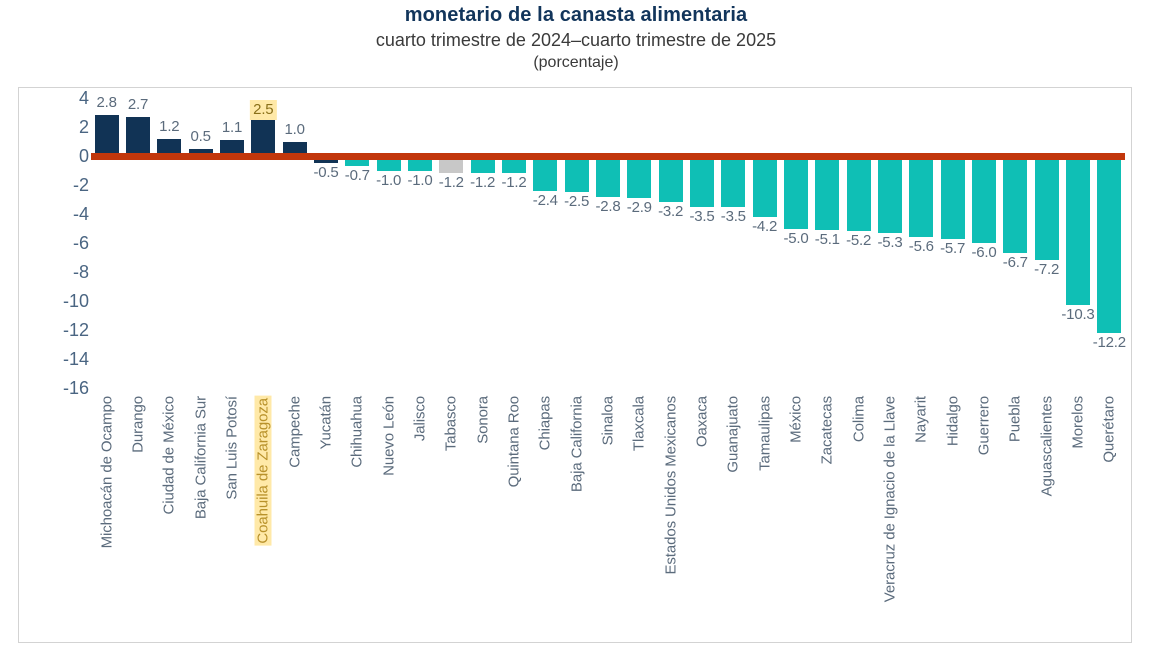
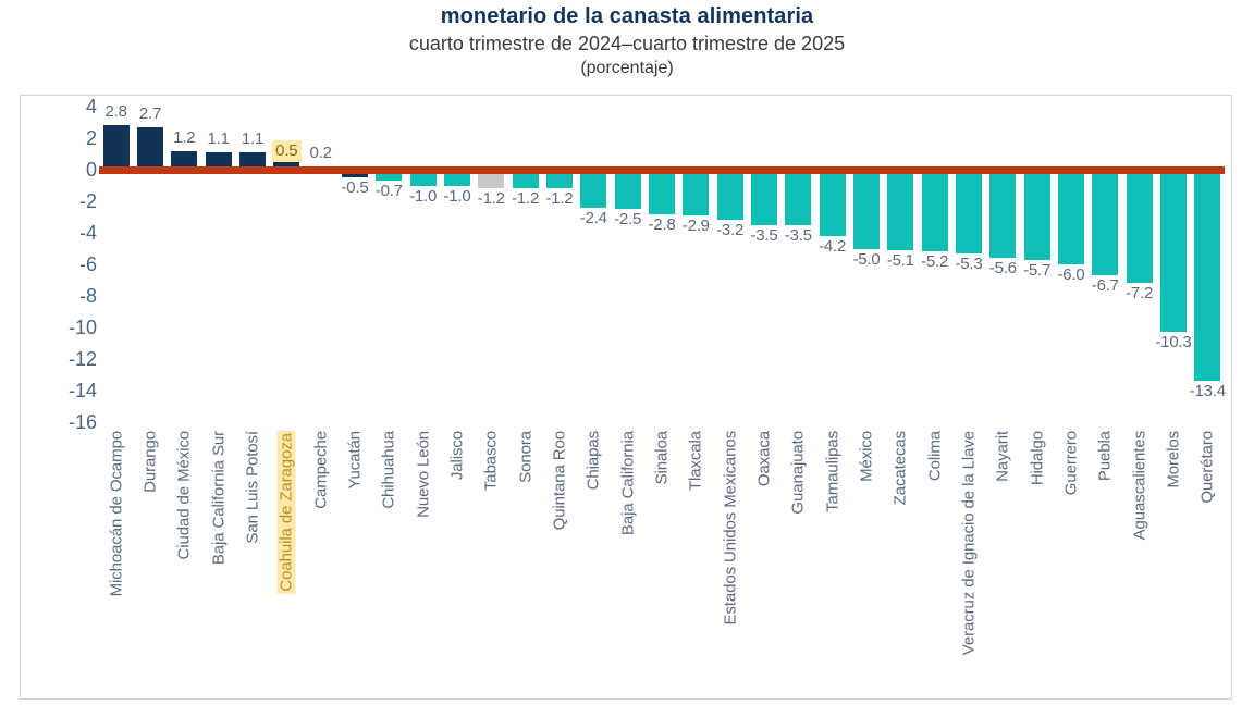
Baja California Sur: 0.5 -> 1.1
Coahuila de Zaragoza: 2.5 -> 0.5
Campeche: 1.0 -> 0.2
Querétaro: -12.2 -> -13.4
